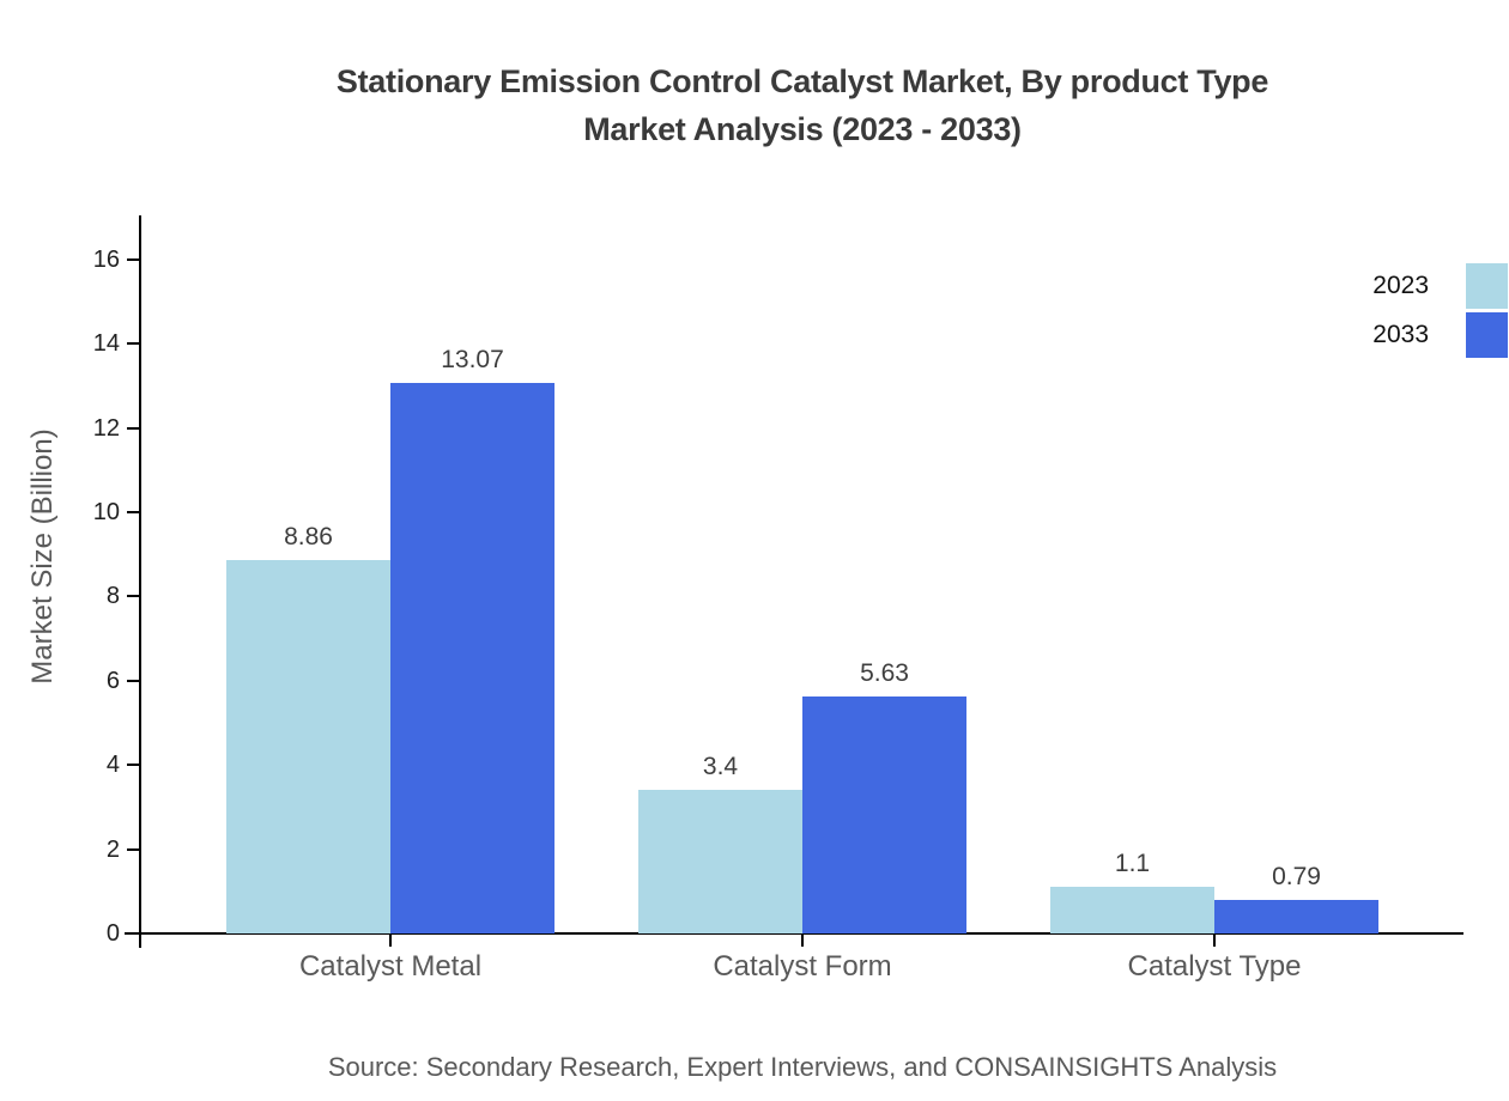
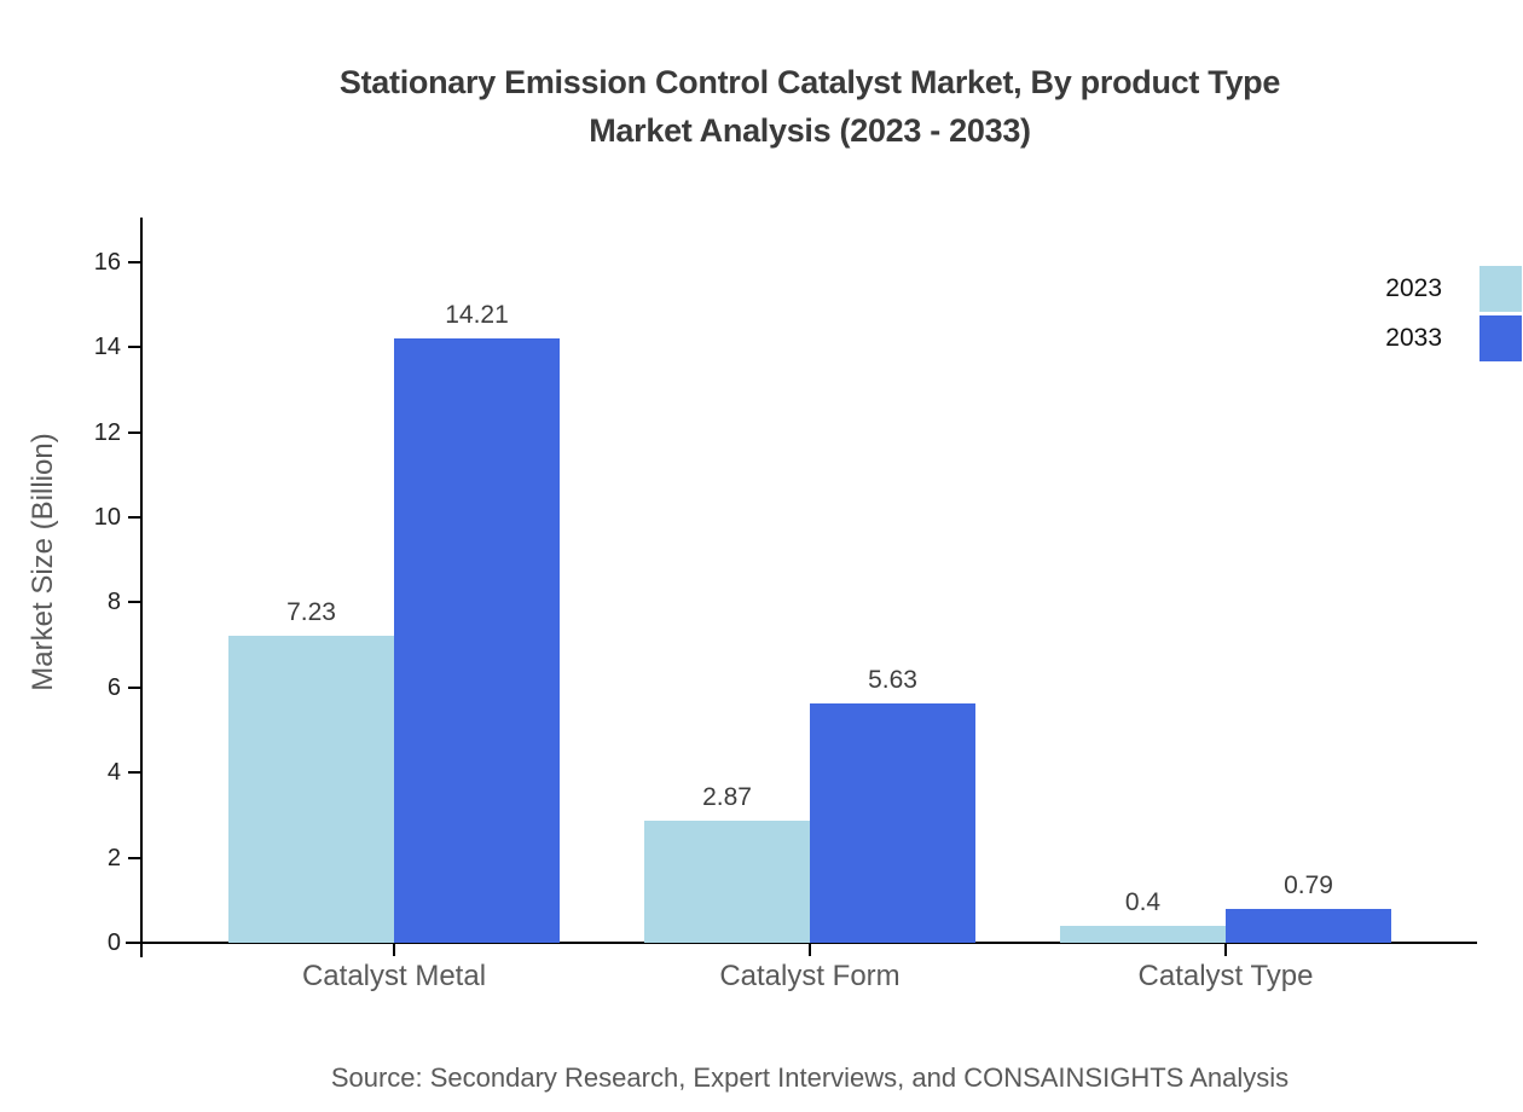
2023/Catalyst Metal: 8.86 -> 7.23
2033/Catalyst Metal: 13.07 -> 14.21
2023/Catalyst Form: 3.4 -> 2.87
2023/Catalyst Type: 1.1 -> 0.4
